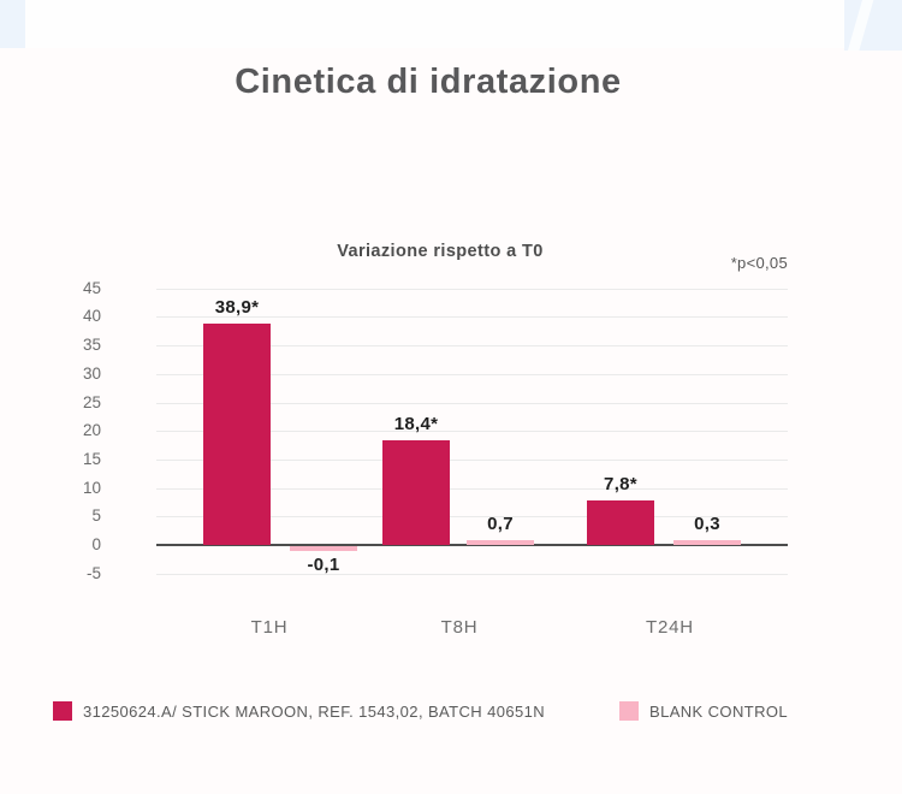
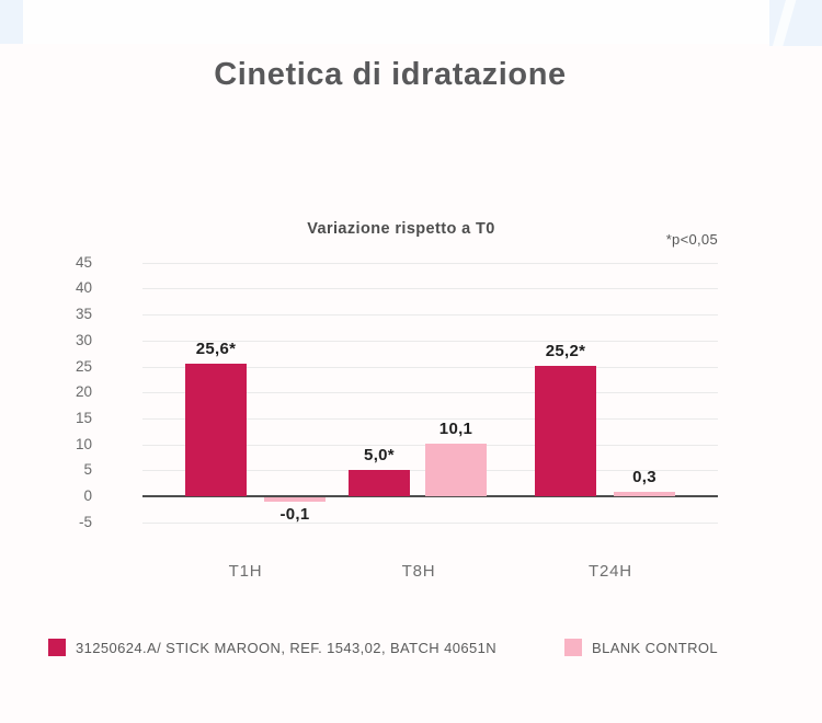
31250624.A/ STICK MAROON, REF. 1543,02, BATCH 40651N/T1H: 38,9 -> 25,6
31250624.A/ STICK MAROON, REF. 1543,02, BATCH 40651N/T8H: 18,4 -> 5,0
BLANK CONTROL/T8H: 0,7 -> 10,1
31250624.A/ STICK MAROON, REF. 1543,02, BATCH 40651N/T24H: 7,8 -> 25,2
